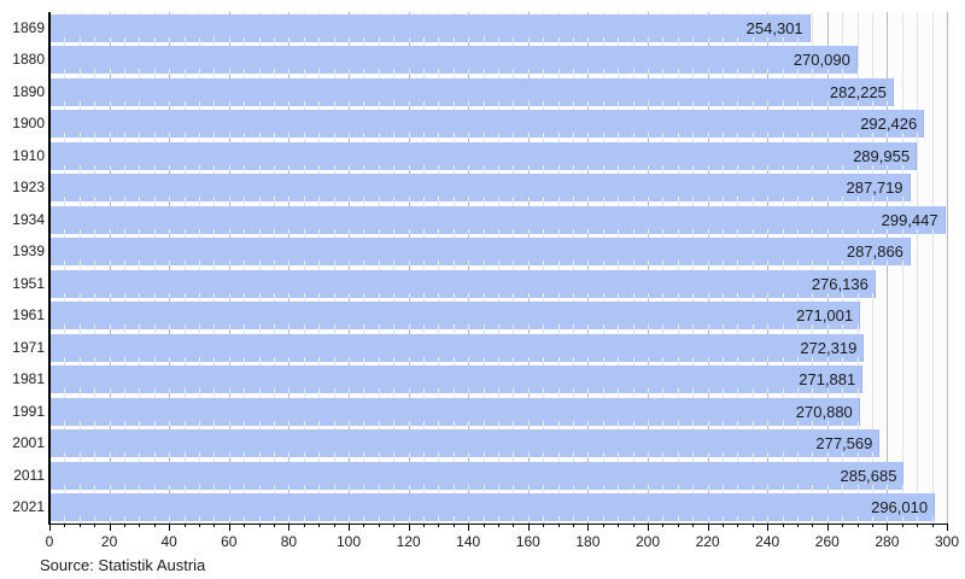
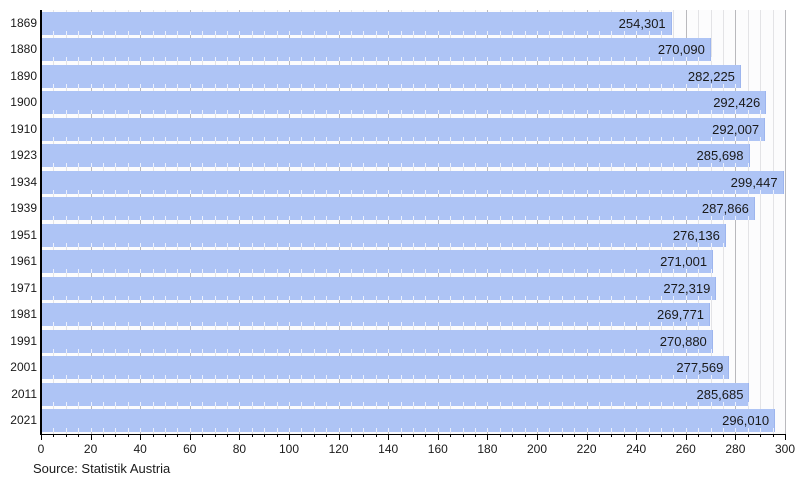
1910: 289,955 -> 292,007
1923: 287,719 -> 285,698
1981: 271,881 -> 269,771
